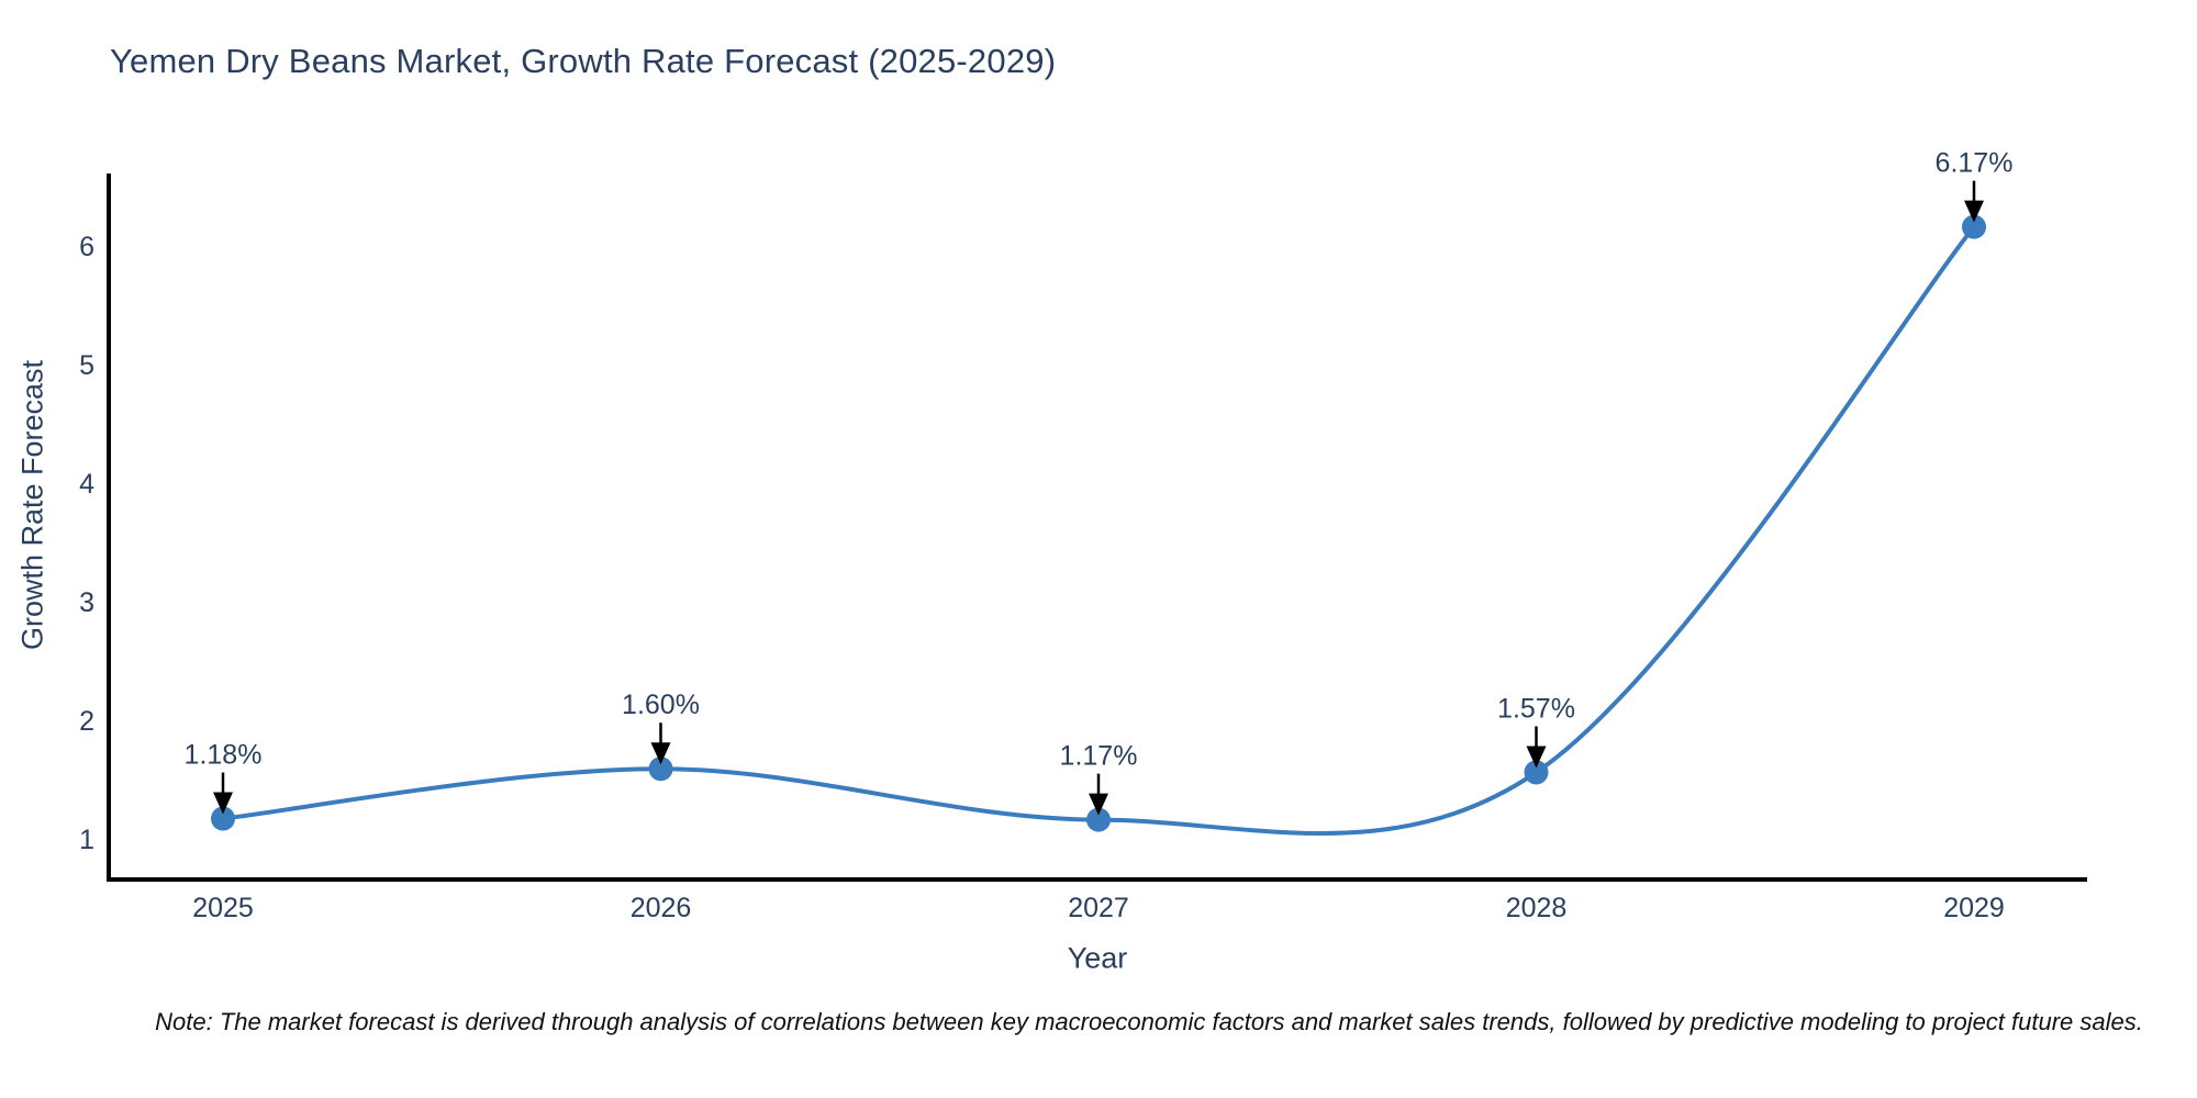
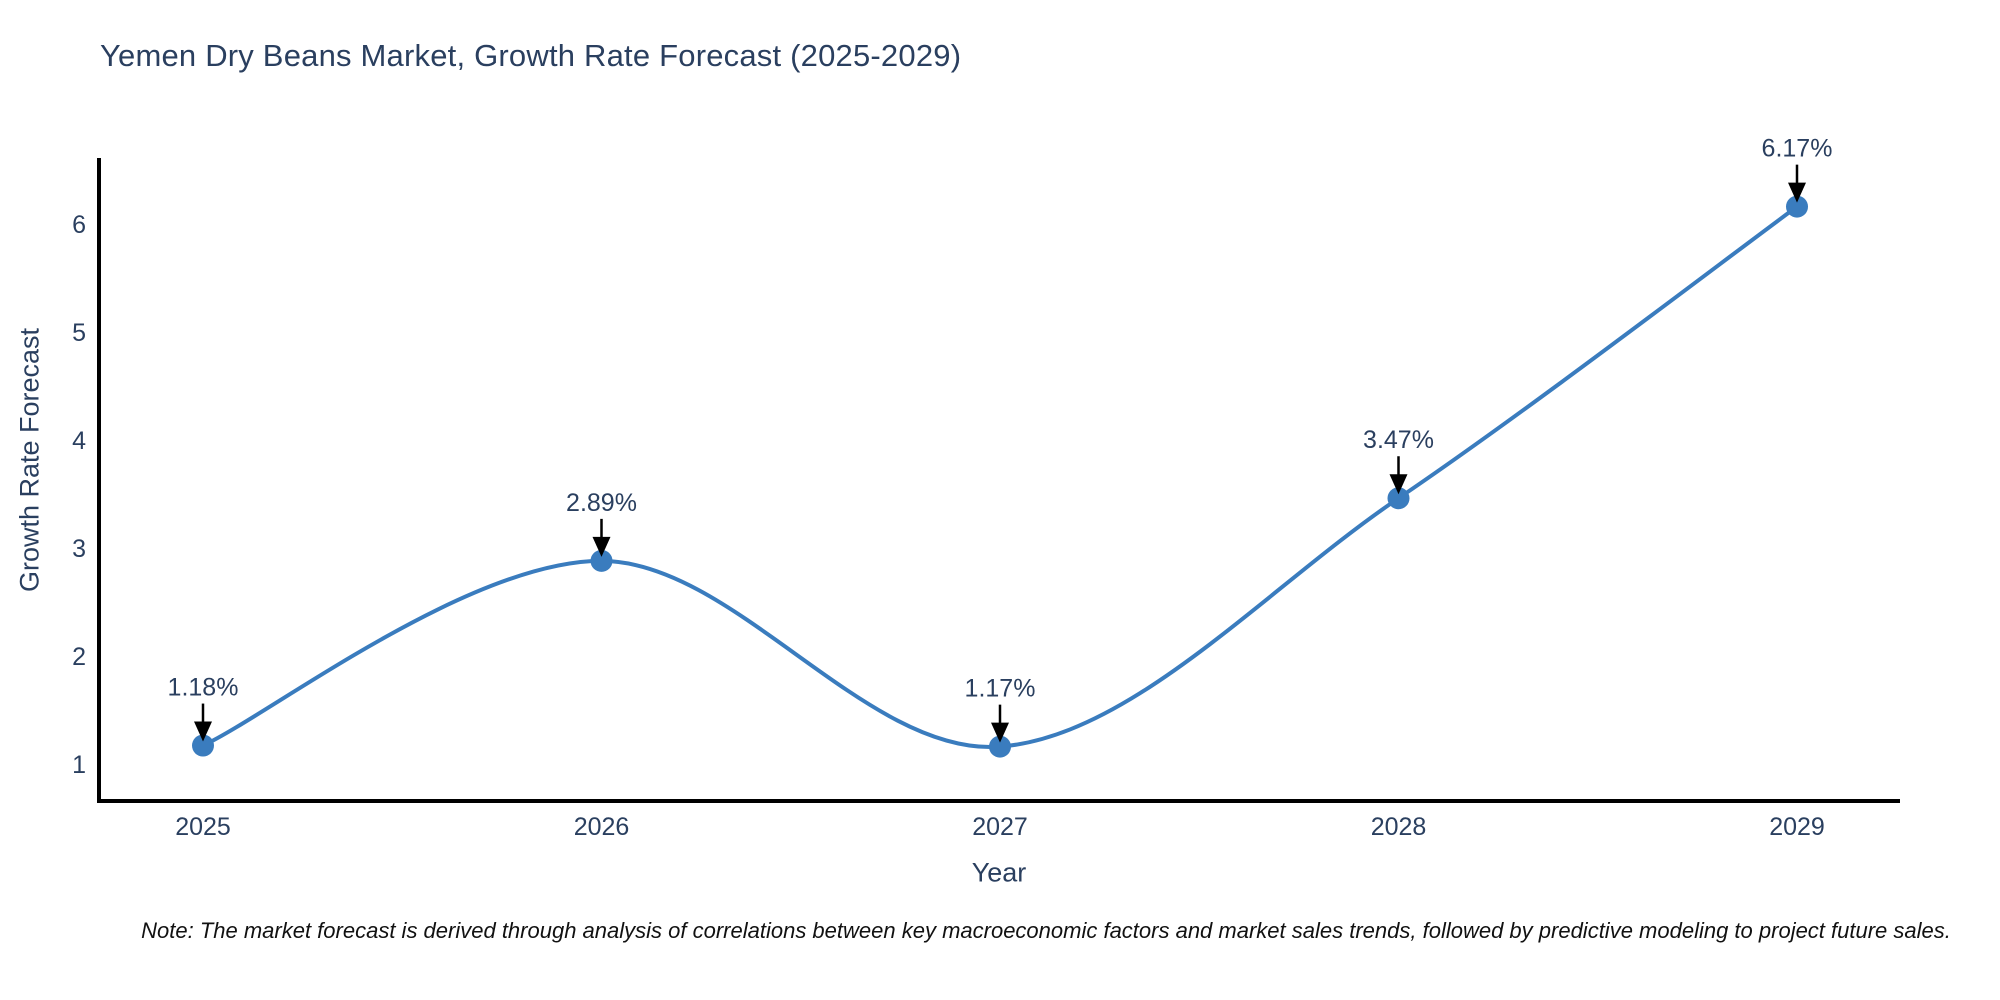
2026: 1.60% -> 2.89%
2028: 1.57% -> 3.47%
